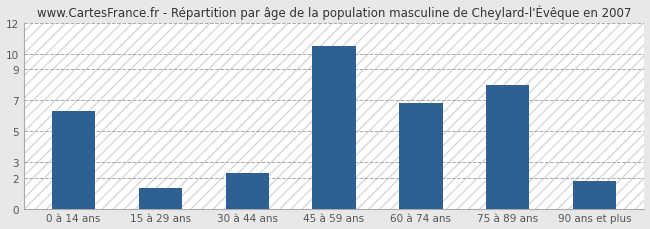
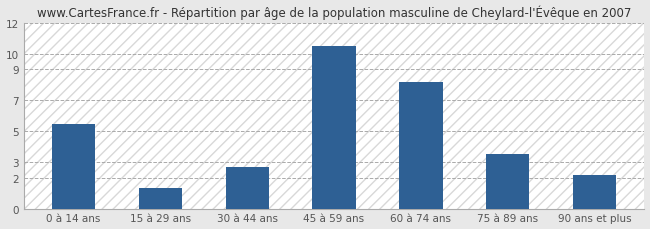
0 à 14 ans: 6.3 -> 5.5
30 à 44 ans: 2.3 -> 2.7
60 à 74 ans: 6.8 -> 8.2
75 à 89 ans: 8.0 -> 3.5
90 ans et plus: 1.8 -> 2.2
